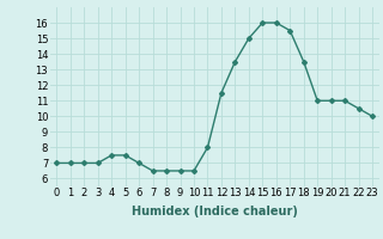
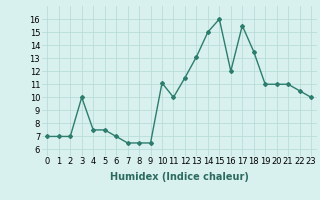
3: 7.0 -> 10.0
10: 6.5 -> 11.1
11: 8.0 -> 10.0
13: 13.5 -> 13.1
16: 16.0 -> 12.0
